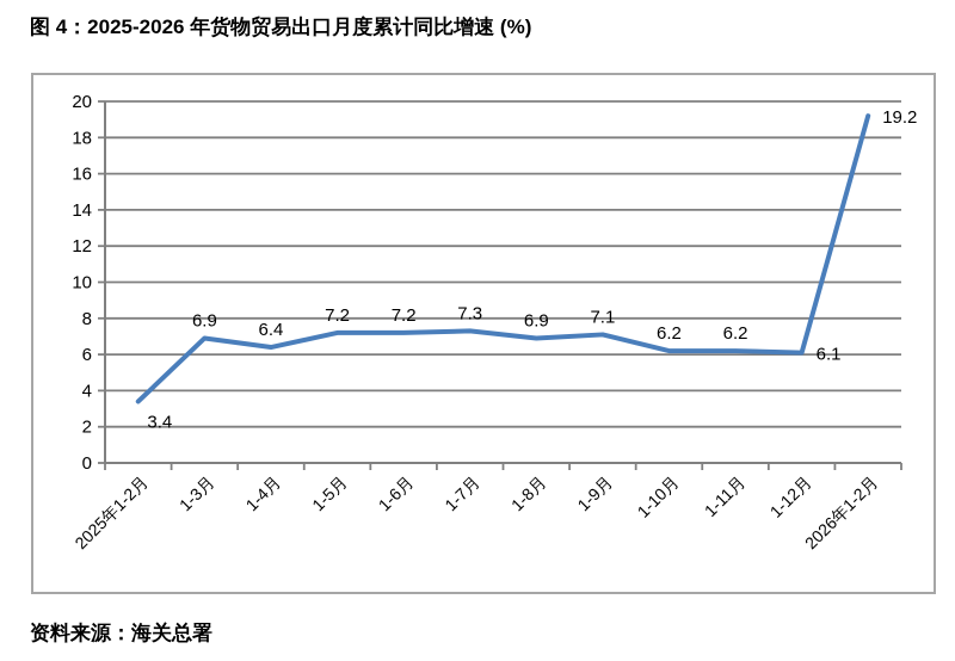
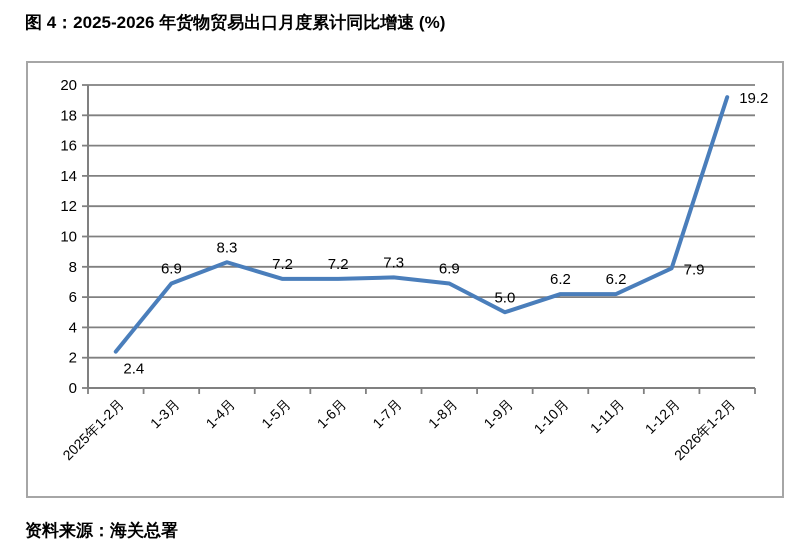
2025年1-2月: 3.4 -> 2.4
1-4月: 6.4 -> 8.3
1-9月: 7.1 -> 5.0
1-12月: 6.1 -> 7.9
